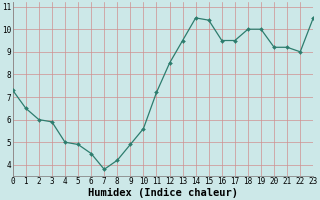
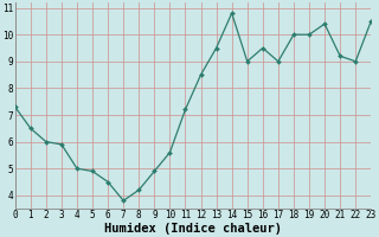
14: 10.5 -> 10.8
15: 10.4 -> 9.0
17: 9.5 -> 9.0
20: 9.2 -> 10.4
